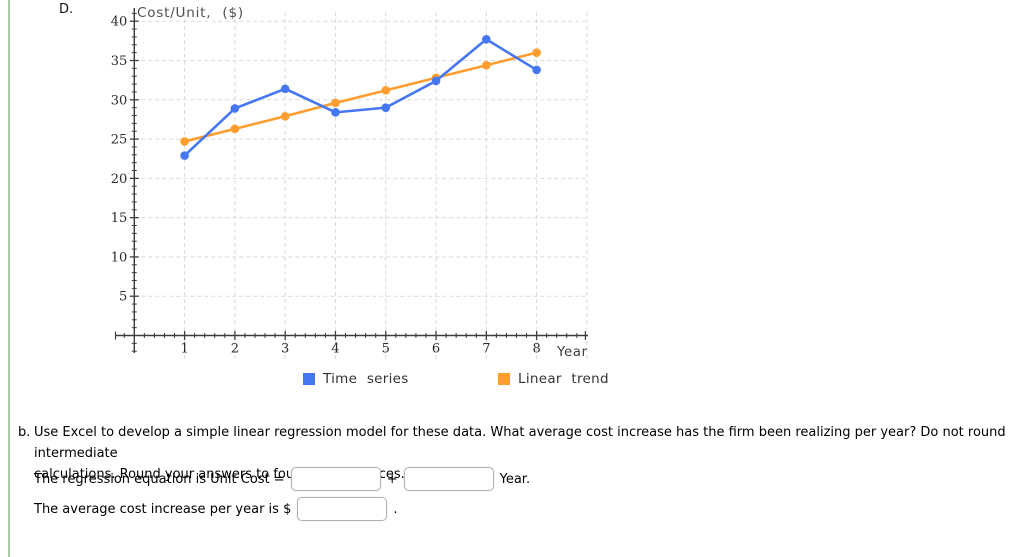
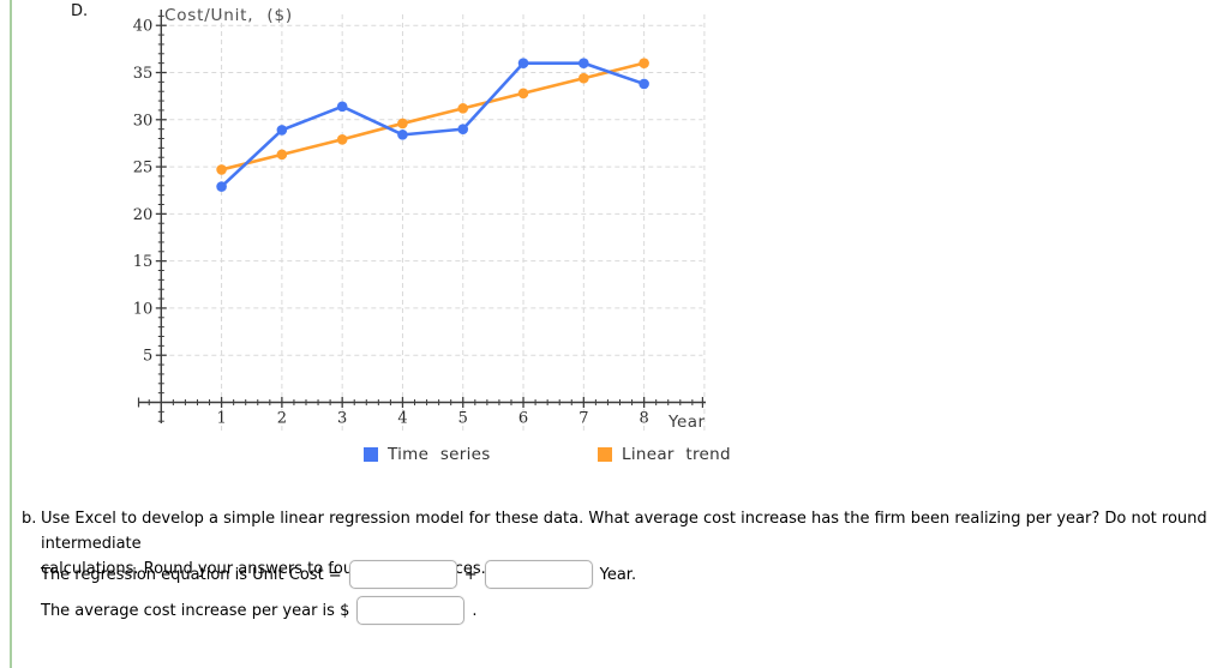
Time series/6: 32 -> 36
Time series/7: 38 -> 36
